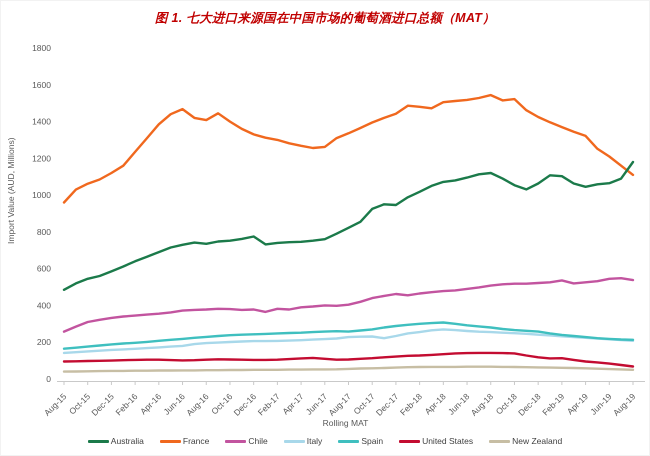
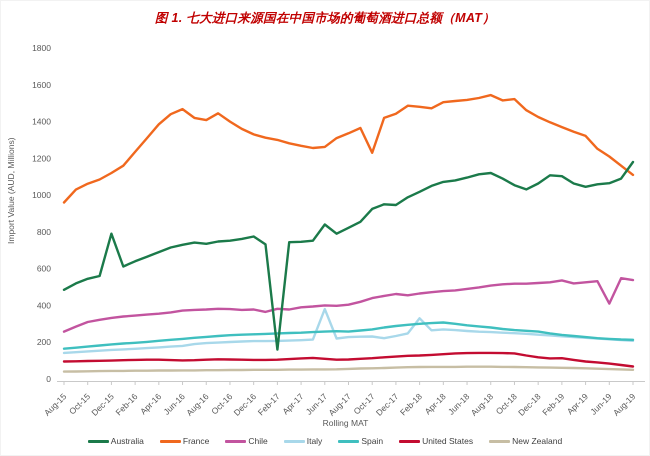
Australia/Dec-15: 580 -> 790
Australia/Feb-17: 740 -> 160
Australia/Jun-17: 760 -> 840
Italy/Jun-17: 220 -> 380
France/Oct-17: 1400 -> 1230
Italy/Feb-18: 260 -> 330
Chile/Jun-19: 540 -> 410
